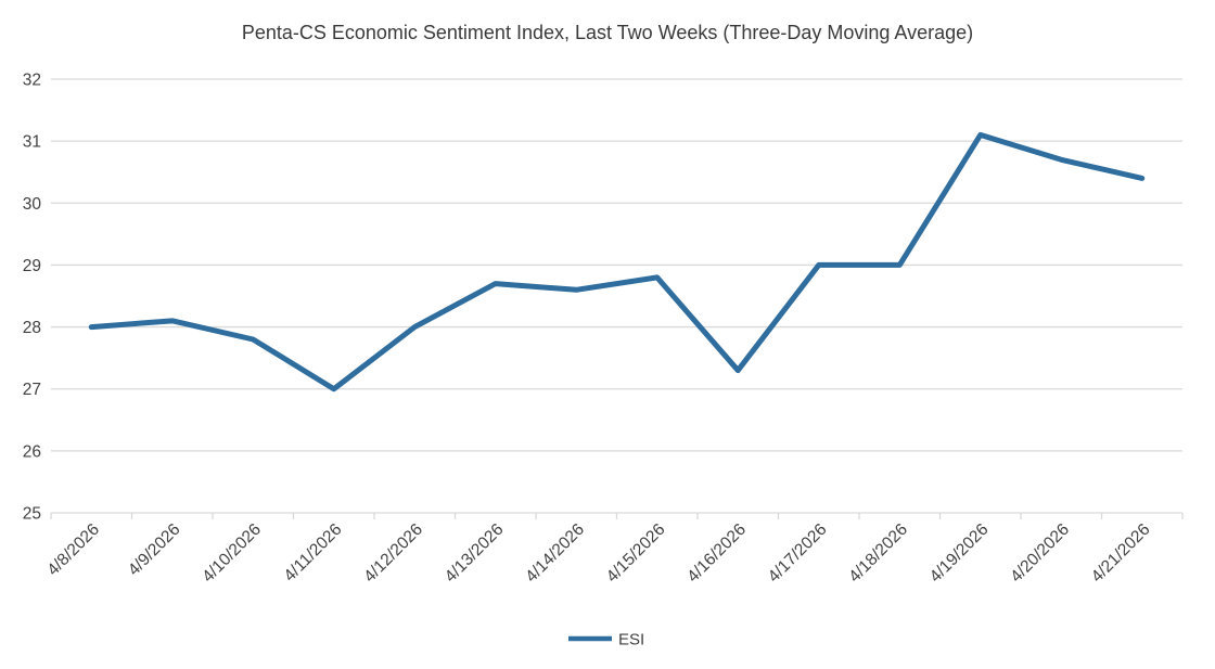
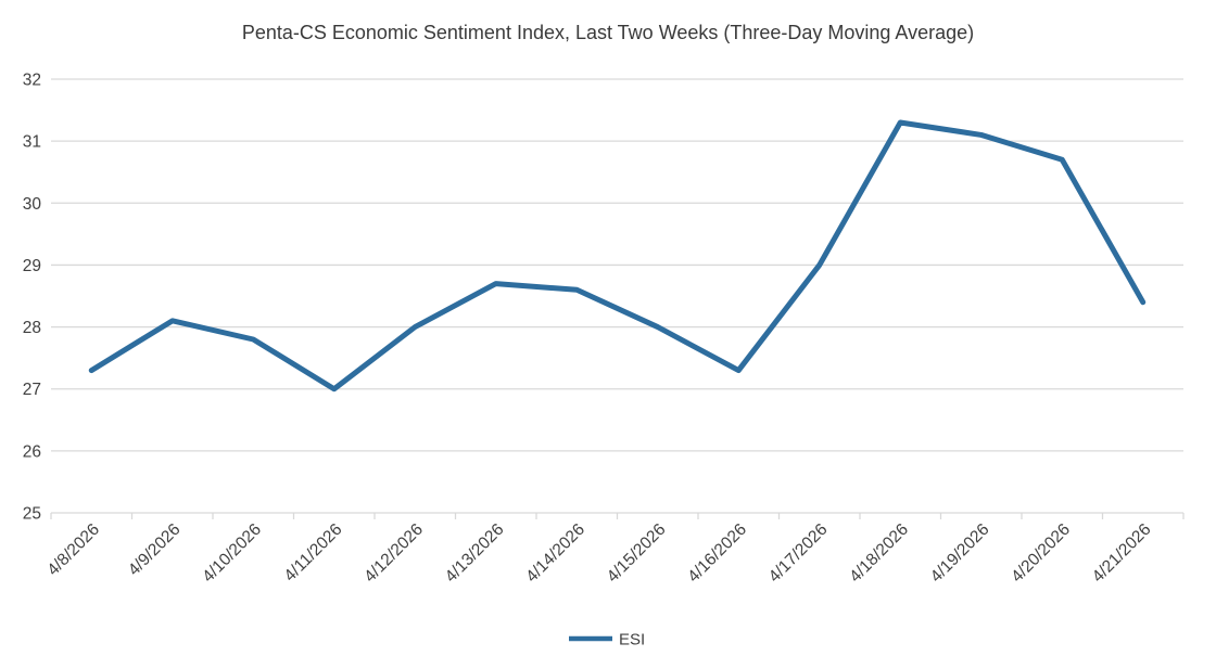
4/8/2026: 28.0 -> 27.3
4/15/2026: 28.8 -> 28.0
4/18/2026: 29.0 -> 31.3
4/21/2026: 30.4 -> 28.4
